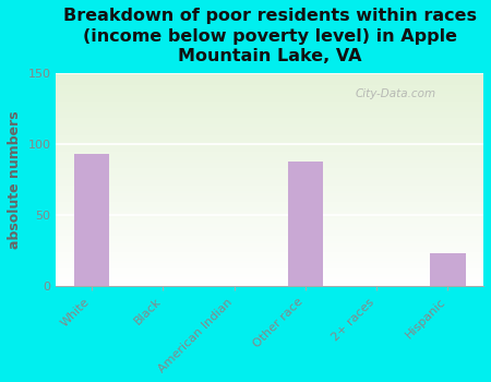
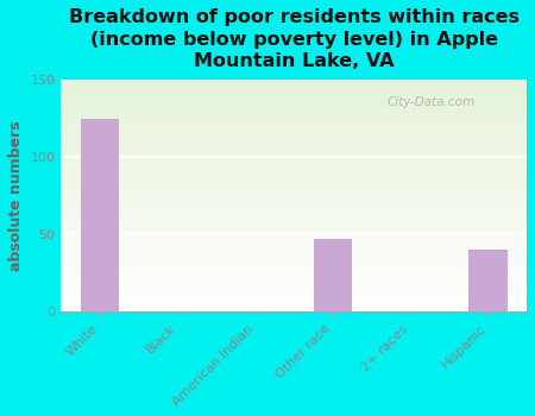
White: 93 -> 125
Other race: 88 -> 47
Hispanic: 23 -> 40
